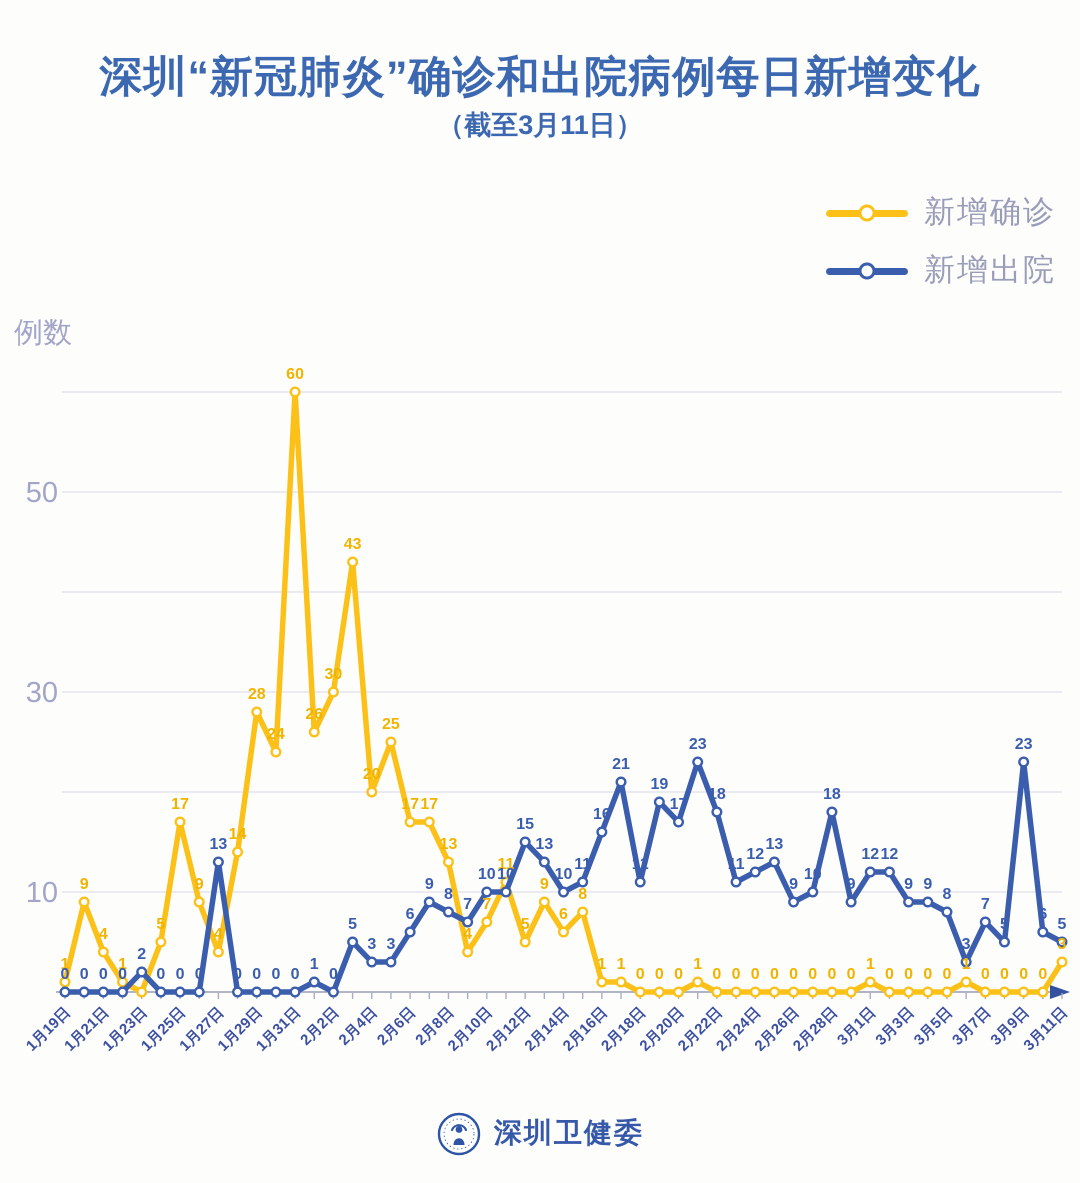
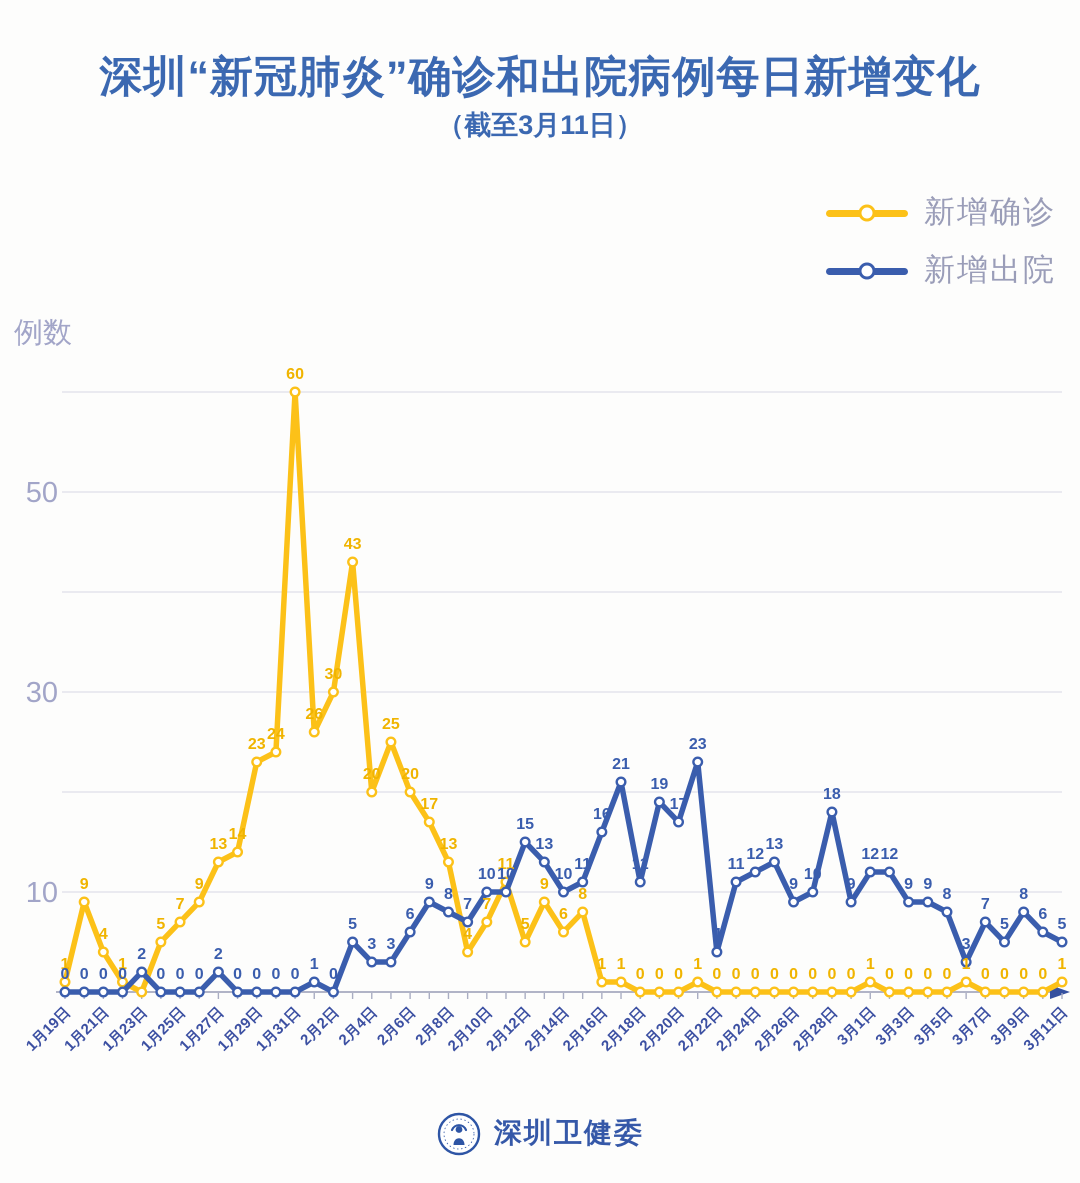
新增确诊/1月25日: 17 -> 7
新增确诊/1月27日: 4 -> 13
新增出院/1月27日: 13 -> 2
新增确诊/1月29日: 28 -> 23
新增确诊/2月6日: 17 -> 20
新增出院/2月22日: 18 -> 4
新增出院/3月9日: 23 -> 8
新增确诊/3月11日: 3 -> 1
